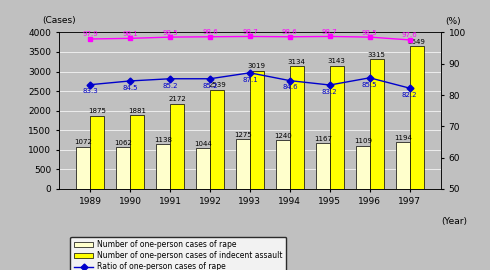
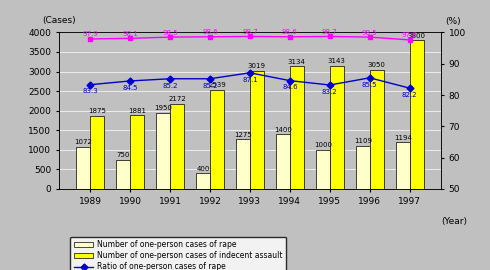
Number of one-person cases of rape/1990: 1060 -> 750
Number of one-person cases of rape/1991: 1140 -> 1950
Number of one-person cases of rape/1992: 1040 -> 400
Number of one-person cases of rape/1994: 1240 -> 1400
Number of one-person cases of rape/1995: 1170 -> 1000
Number of one-person cases of indecent assault/1996: 3320 -> 3050
Number of one-person cases of indecent assault/1997: 3650 -> 3800
